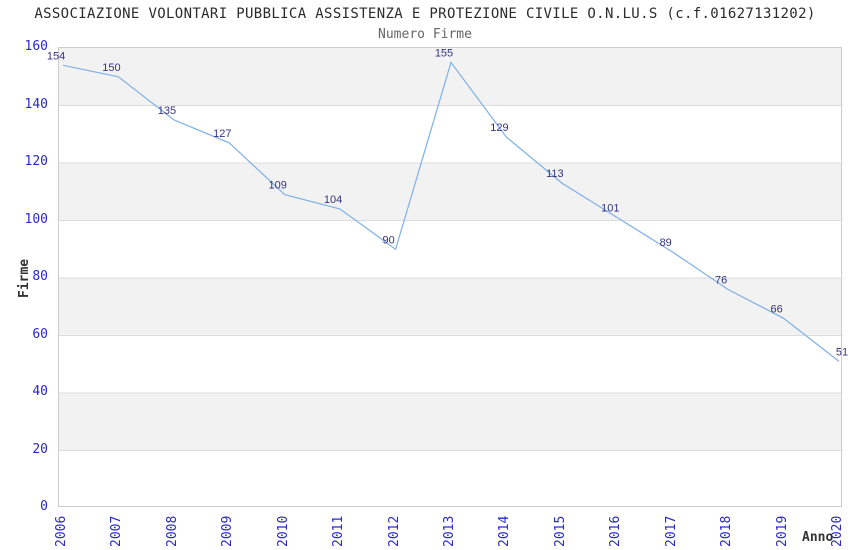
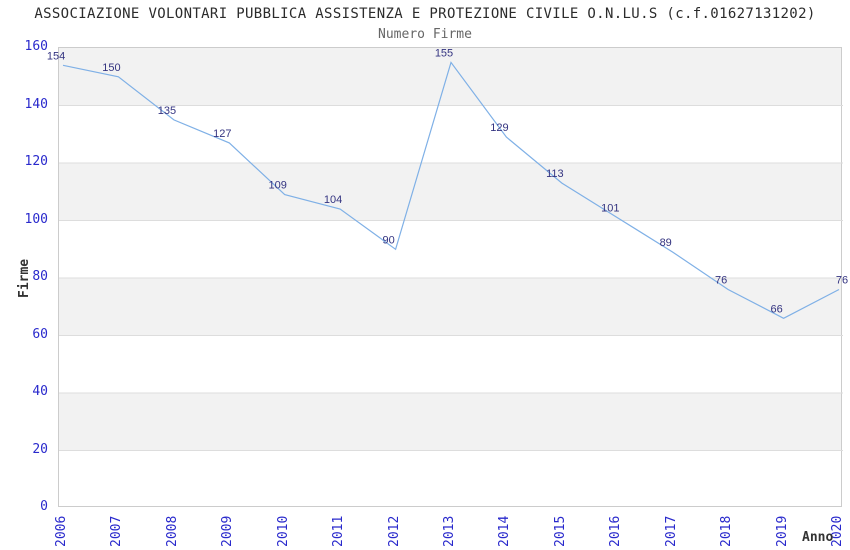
2020: 51 -> 76
